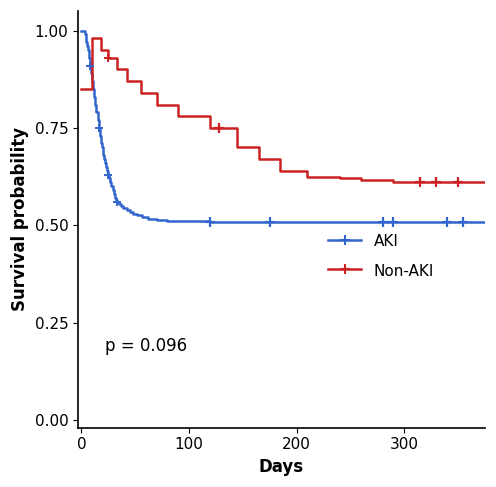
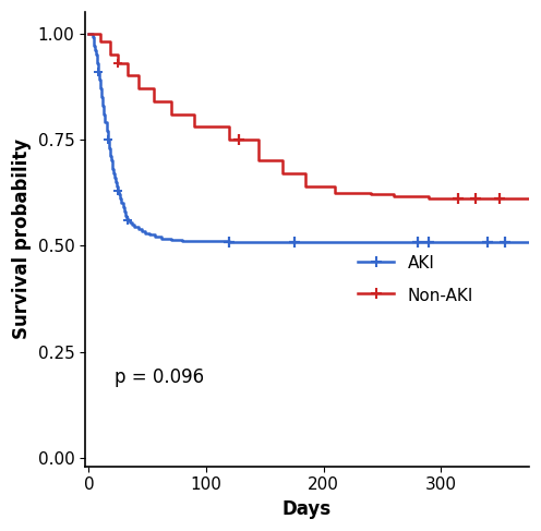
Non-AKI/0: 0.850 -> 1.000
